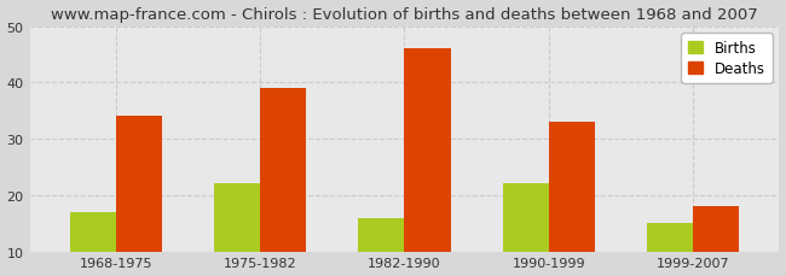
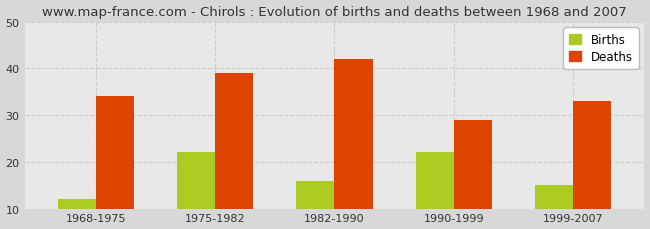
Births/1968-1975: 17 -> 12
Deaths/1982-1990: 46 -> 42
Deaths/1990-1999: 33 -> 29
Deaths/1999-2007: 18 -> 33
